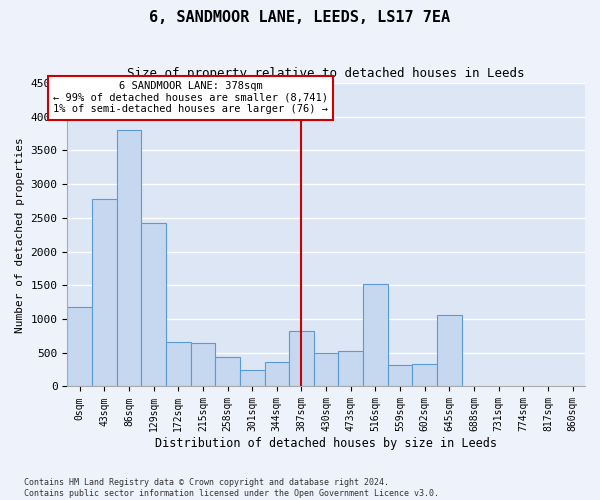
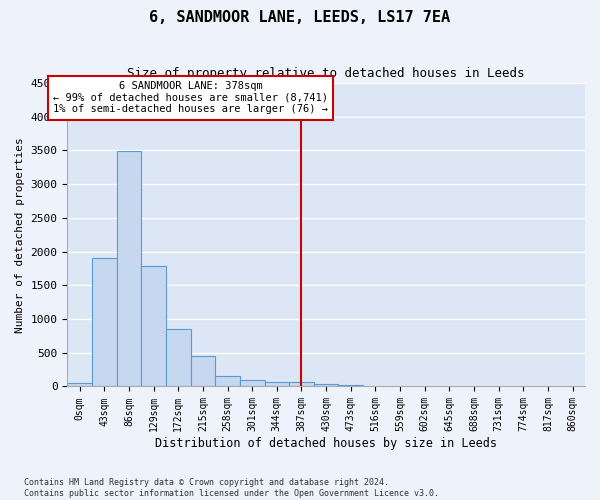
0sqm: 1180 -> 50
43sqm: 2780 -> 1900
86sqm: 3800 -> 3490
129sqm: 2420 -> 1790
172sqm: 660 -> 840
215sqm: 640 -> 450
258sqm: 440 -> 160
301sqm: 240 -> 100
344sqm: 360 -> 60
387sqm: 820 -> 60
430sqm: 500 -> 30
473sqm: 520 -> 20
516sqm: 1520 -> 10
559sqm: 320 -> 0
602sqm: 340 -> 0
645sqm: 1060 -> 0
